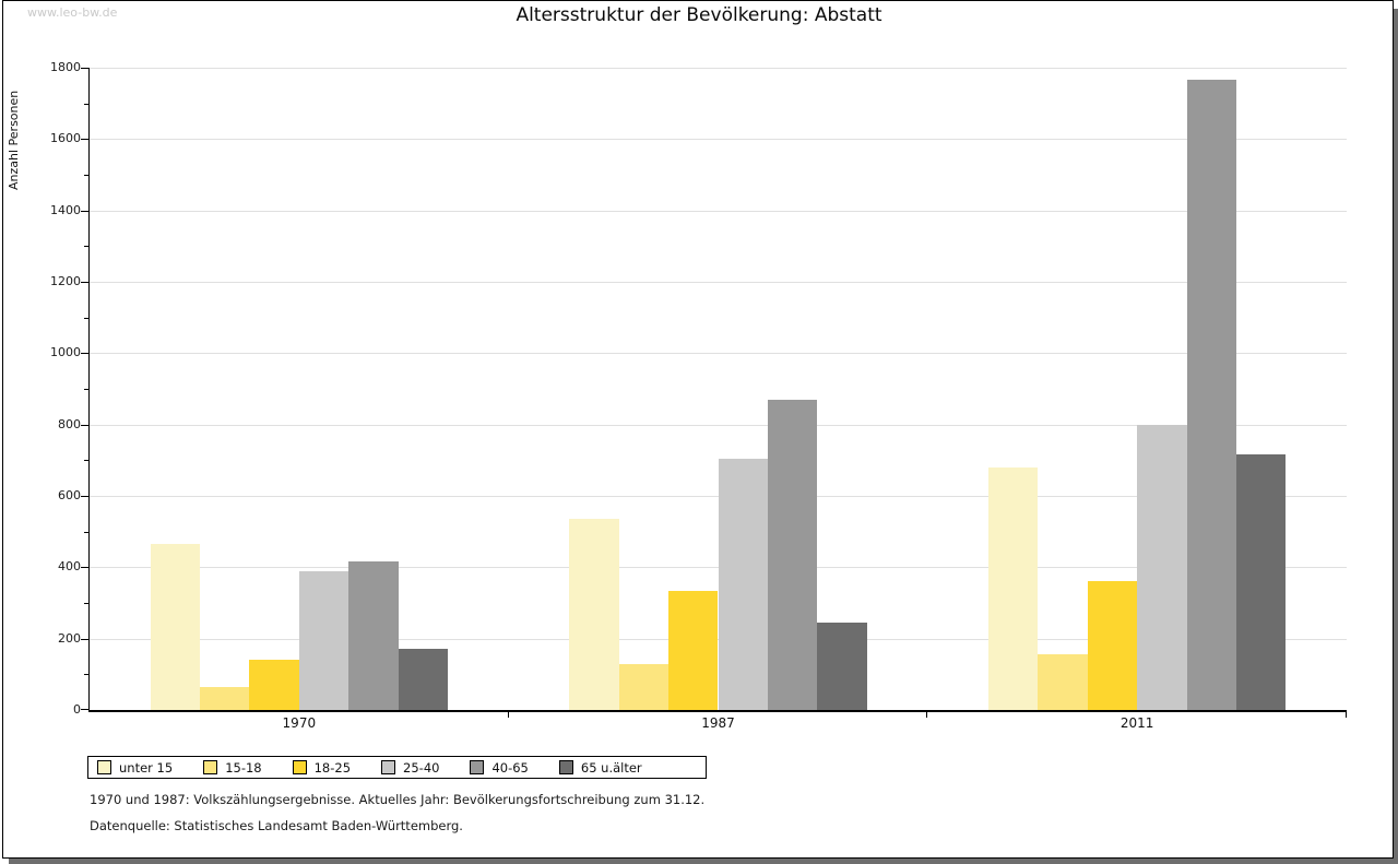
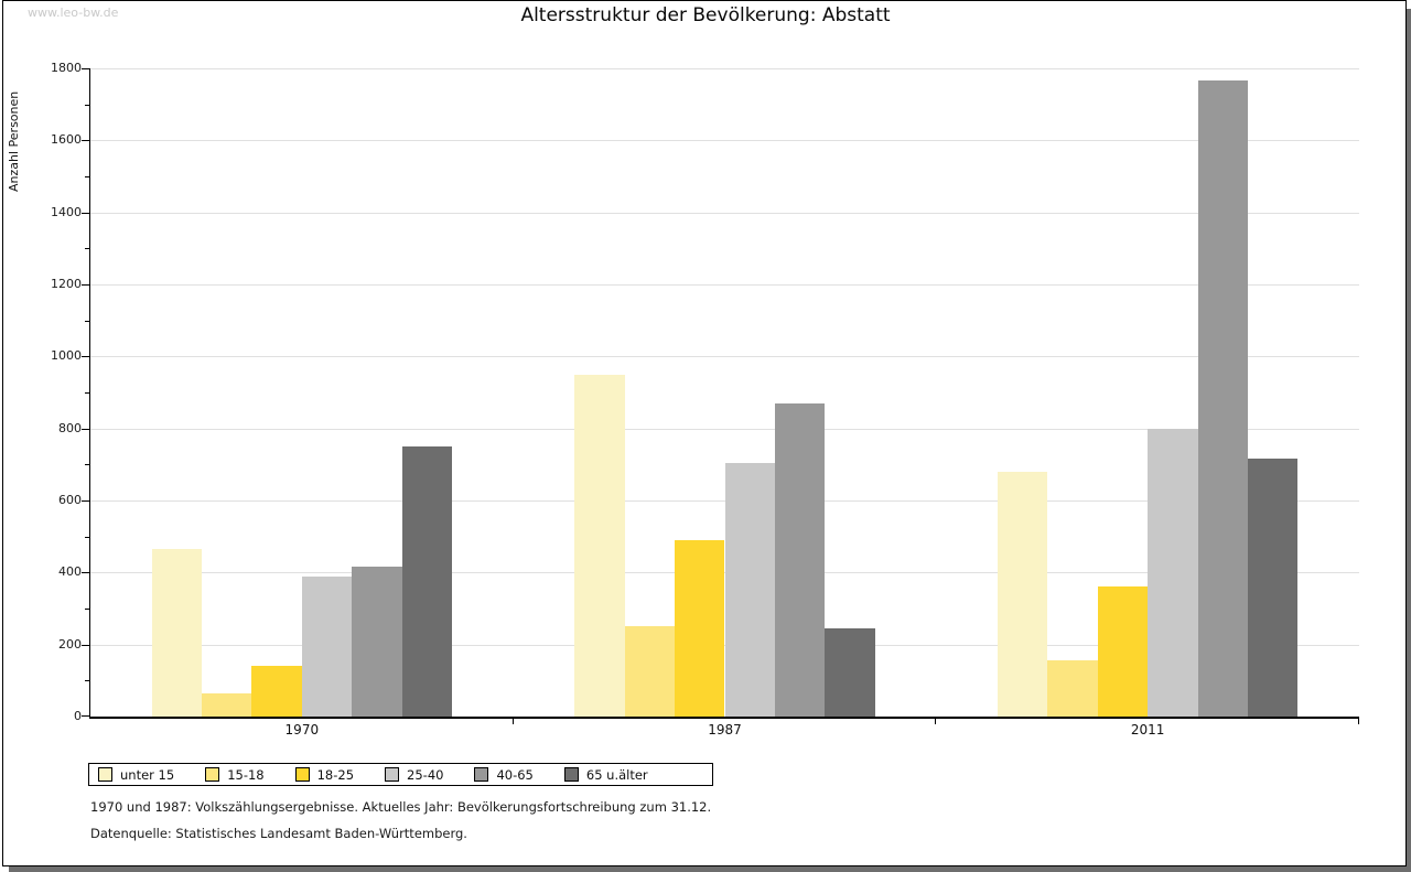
65 u.älter/1970: 170 -> 750
unter 15/1987: 540 -> 950
15-18/1987: 130 -> 250
18-25/1987: 340 -> 490
